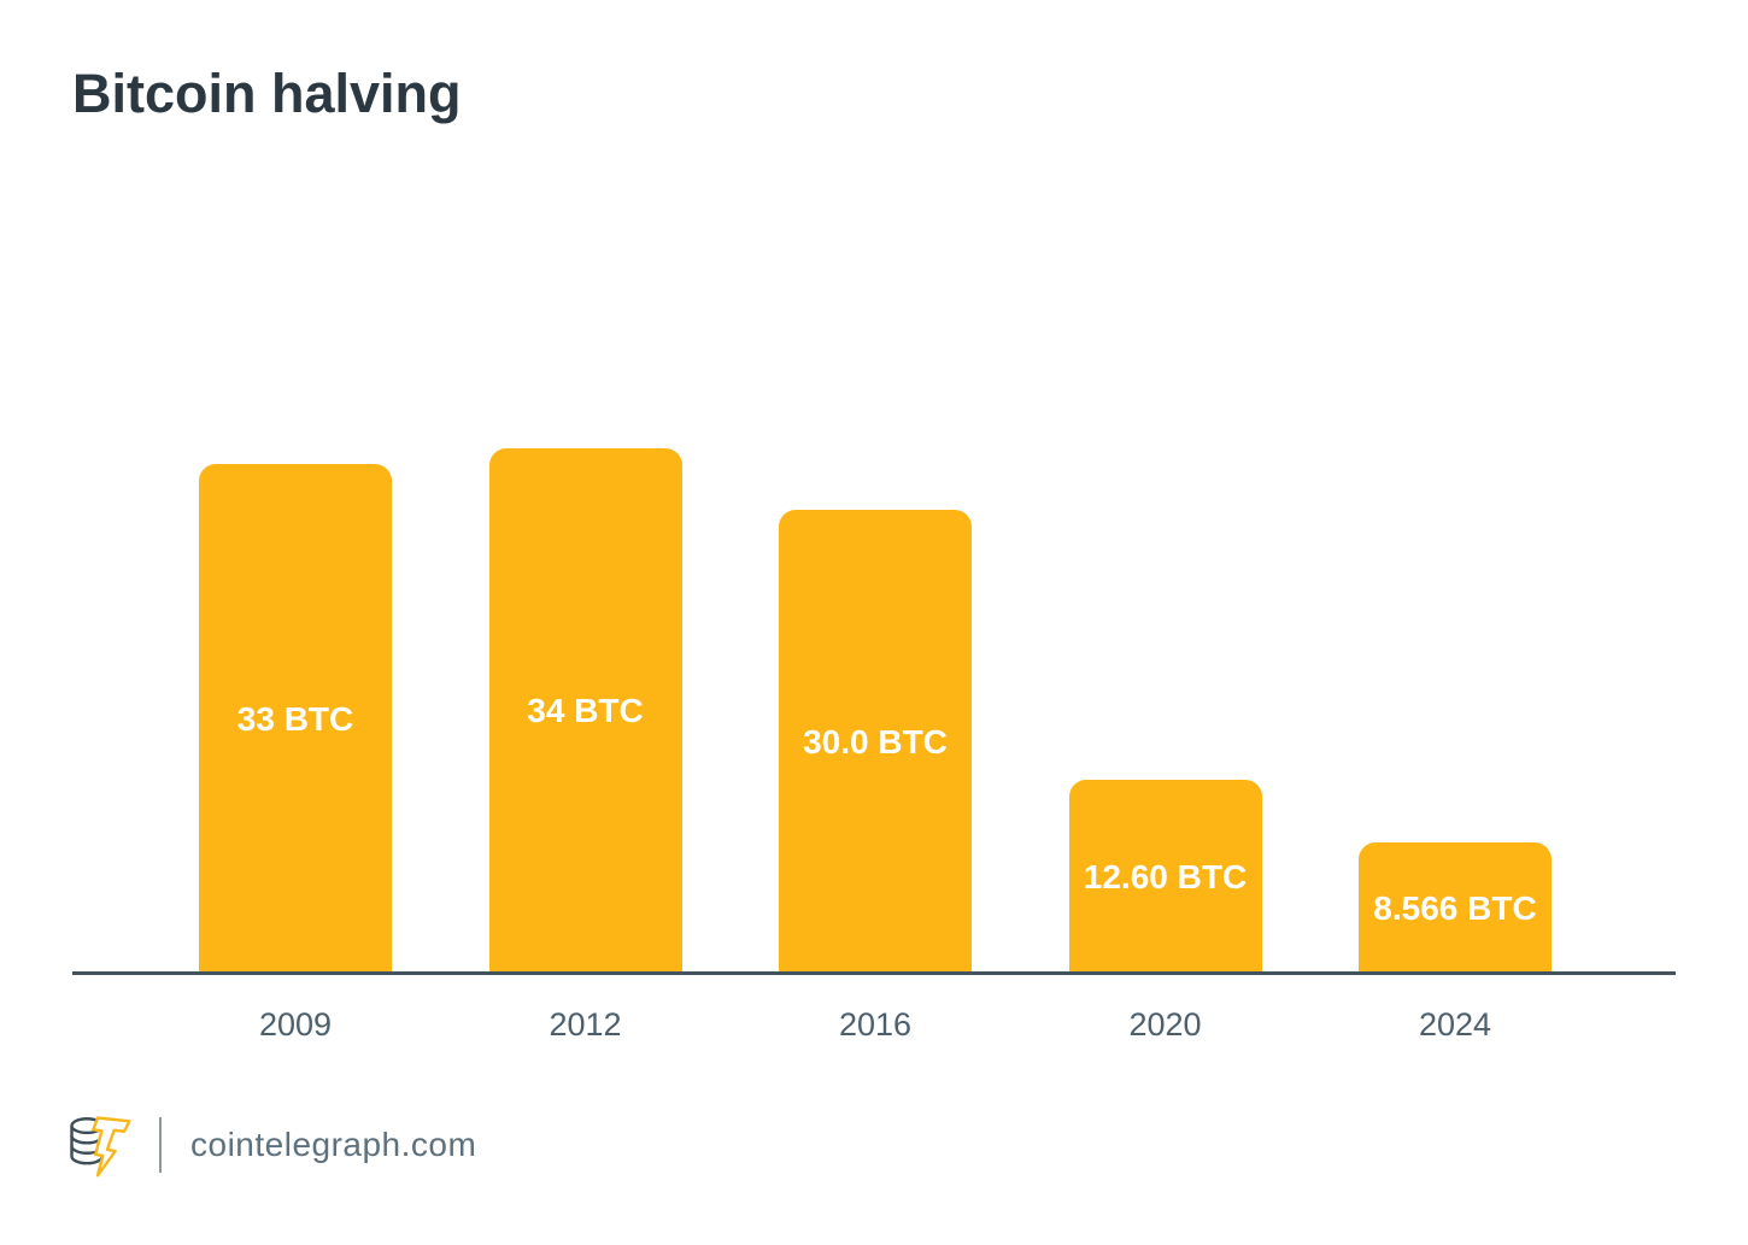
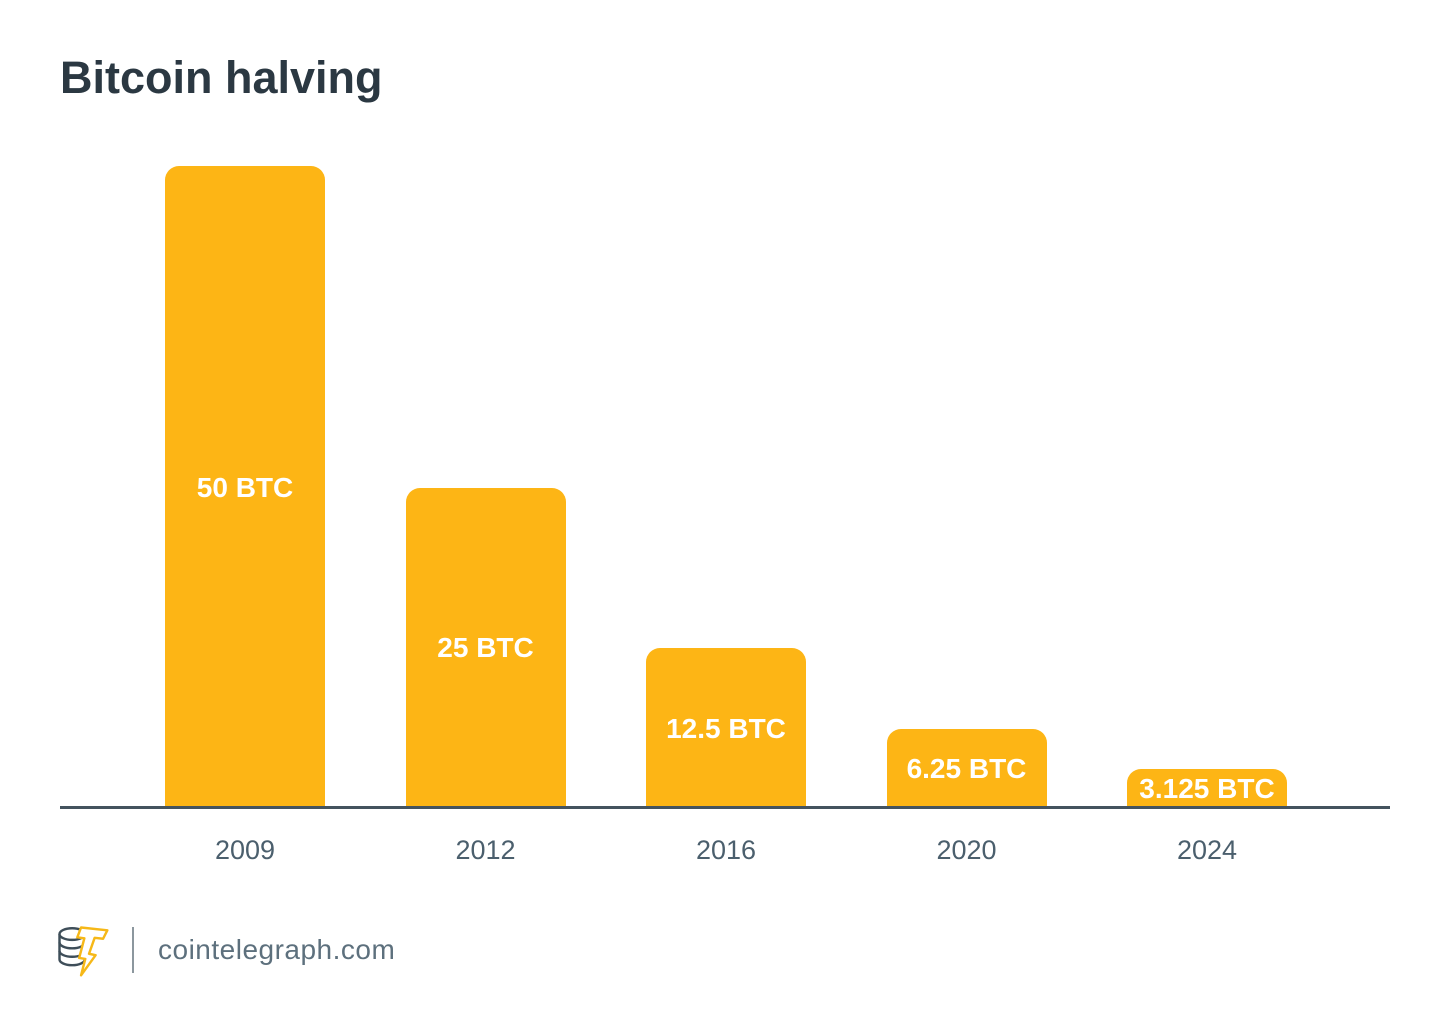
2009: 33 -> 50
2012: 34 -> 25
2016: 30.0 -> 12.5
2020: 12.60 -> 6.25
2024: 8.566 -> 3.125
